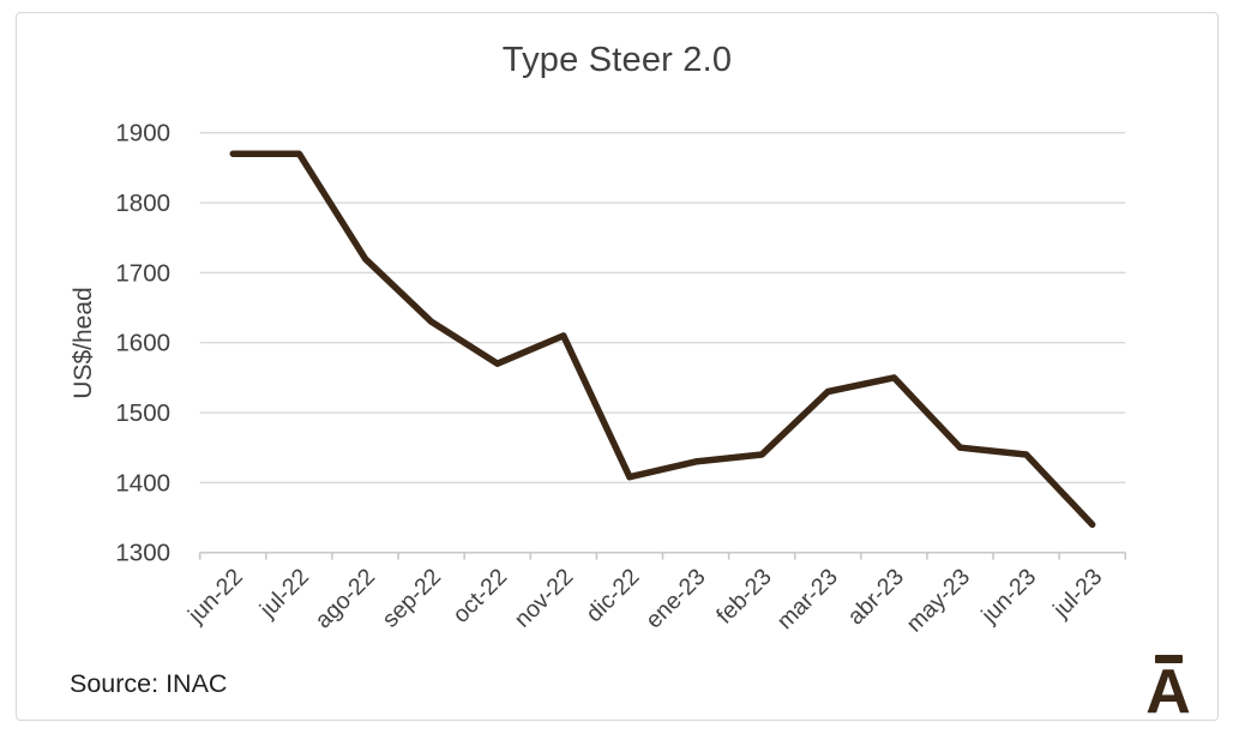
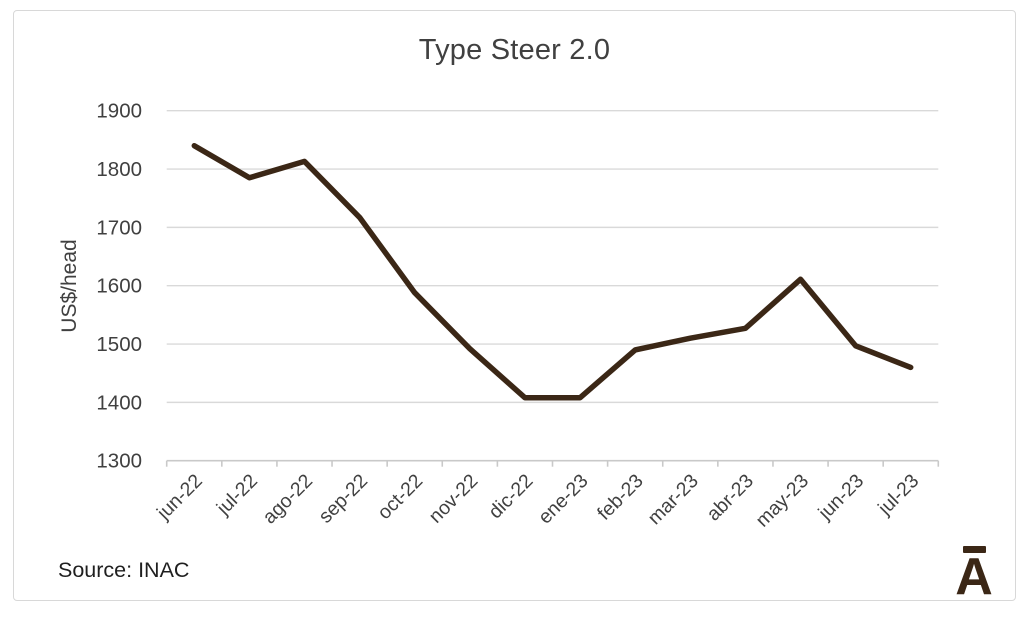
jun-22: 1870 -> 1840
jul-22: 1870 -> 1780
ago-22: 1720 -> 1810
sep-22: 1630 -> 1720
oct-22: 1570 -> 1590
nov-22: 1610 -> 1490
ene-23: 1430 -> 1410
feb-23: 1440 -> 1490
mar-23: 1530 -> 1510
abr-23: 1550 -> 1530
may-23: 1450 -> 1610
jun-23: 1440 -> 1500
jul-23: 1340 -> 1460
